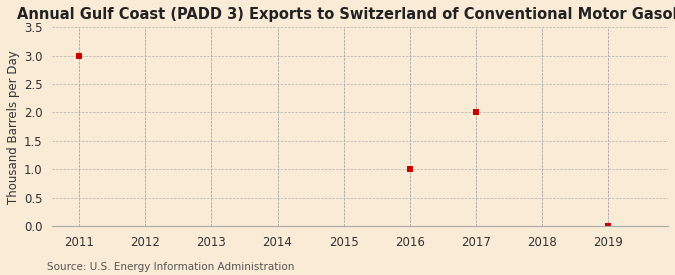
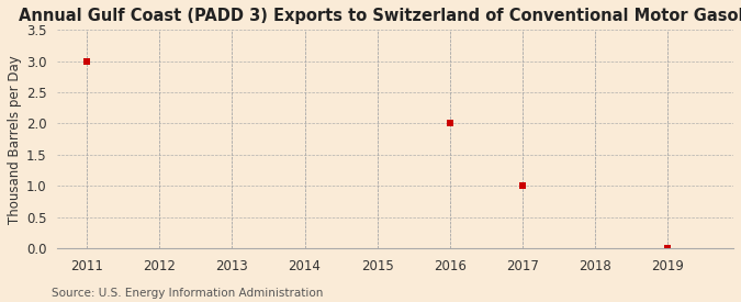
2016: 1 -> 2
2017: 2 -> 1
